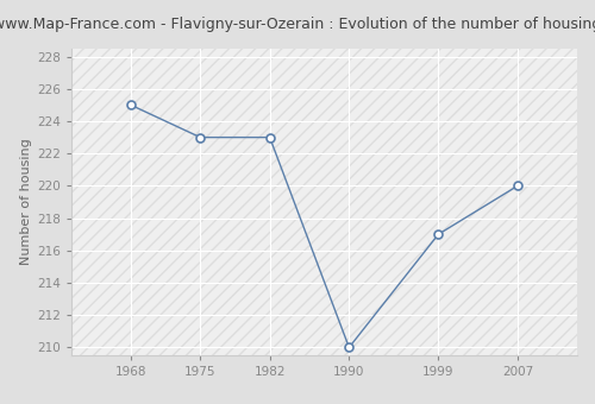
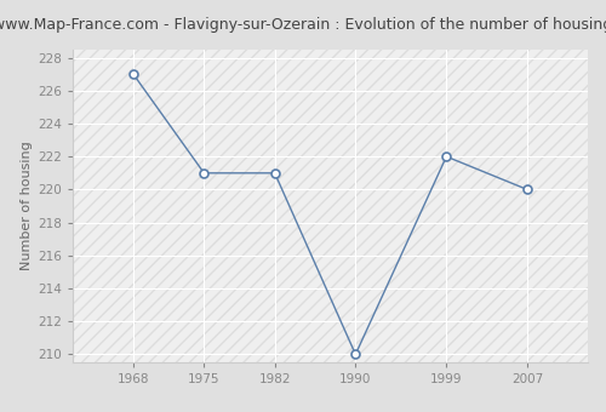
1968: 225 -> 227
1975: 223 -> 221
1982: 223 -> 221
1999: 217 -> 222
